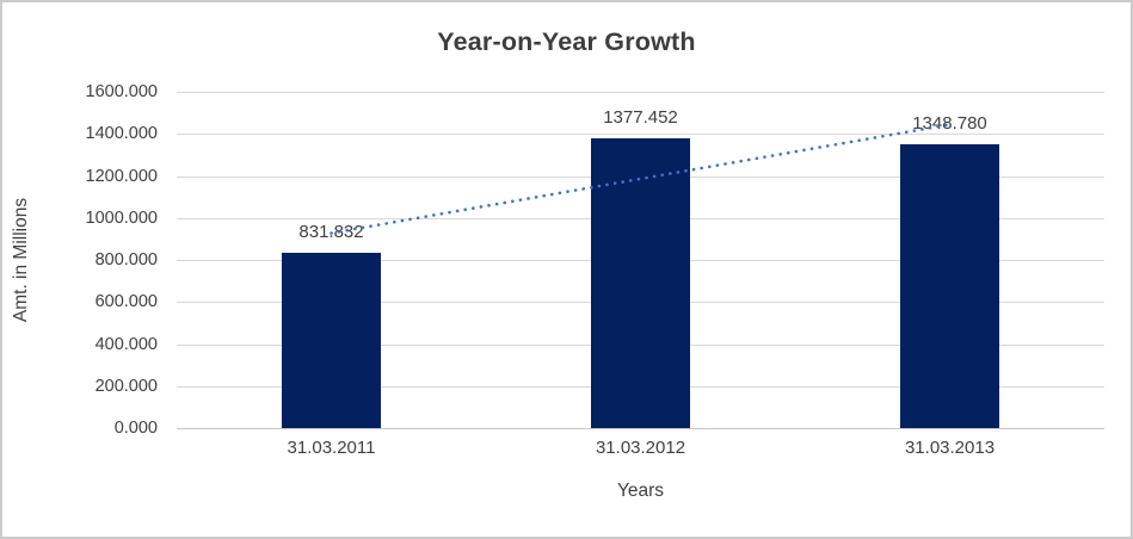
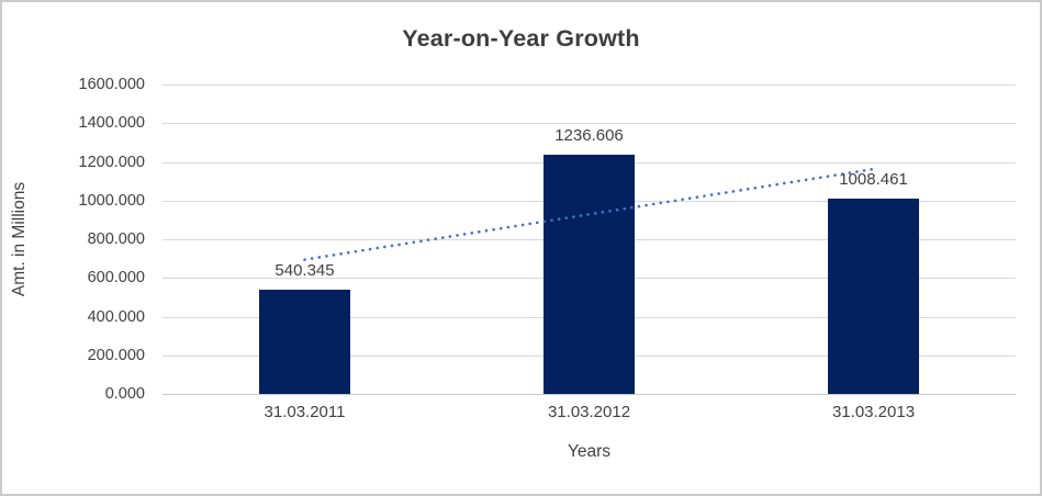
31.03.2011: 831.832 -> 540.345
31.03.2012: 1377.452 -> 1236.606
31.03.2013: 1348.780 -> 1008.461
